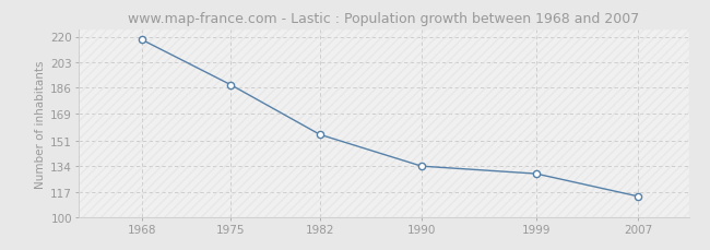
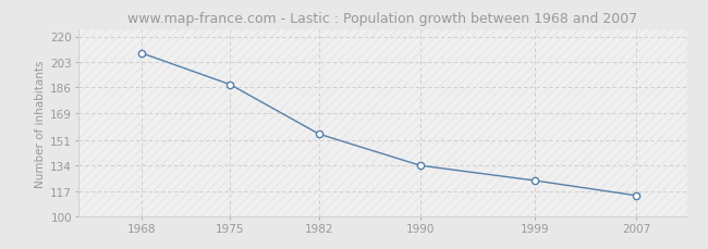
1968: 218 -> 209
1999: 129 -> 124
